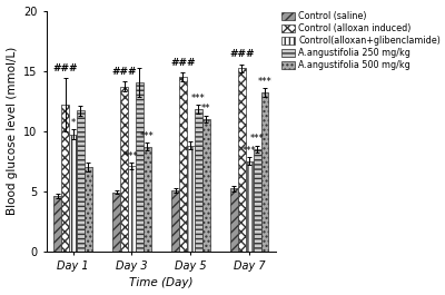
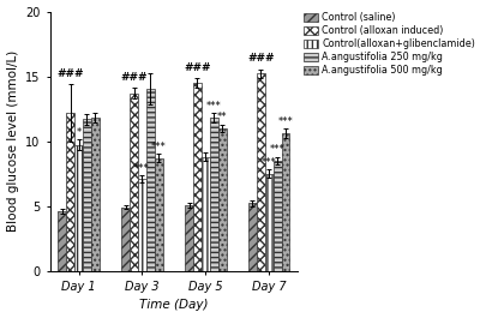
A.angustifolia 500 mg/kg/Day 1: 7.0 -> 11.8
A.angustifolia 500 mg/kg/Day 7: 13.2 -> 10.6
